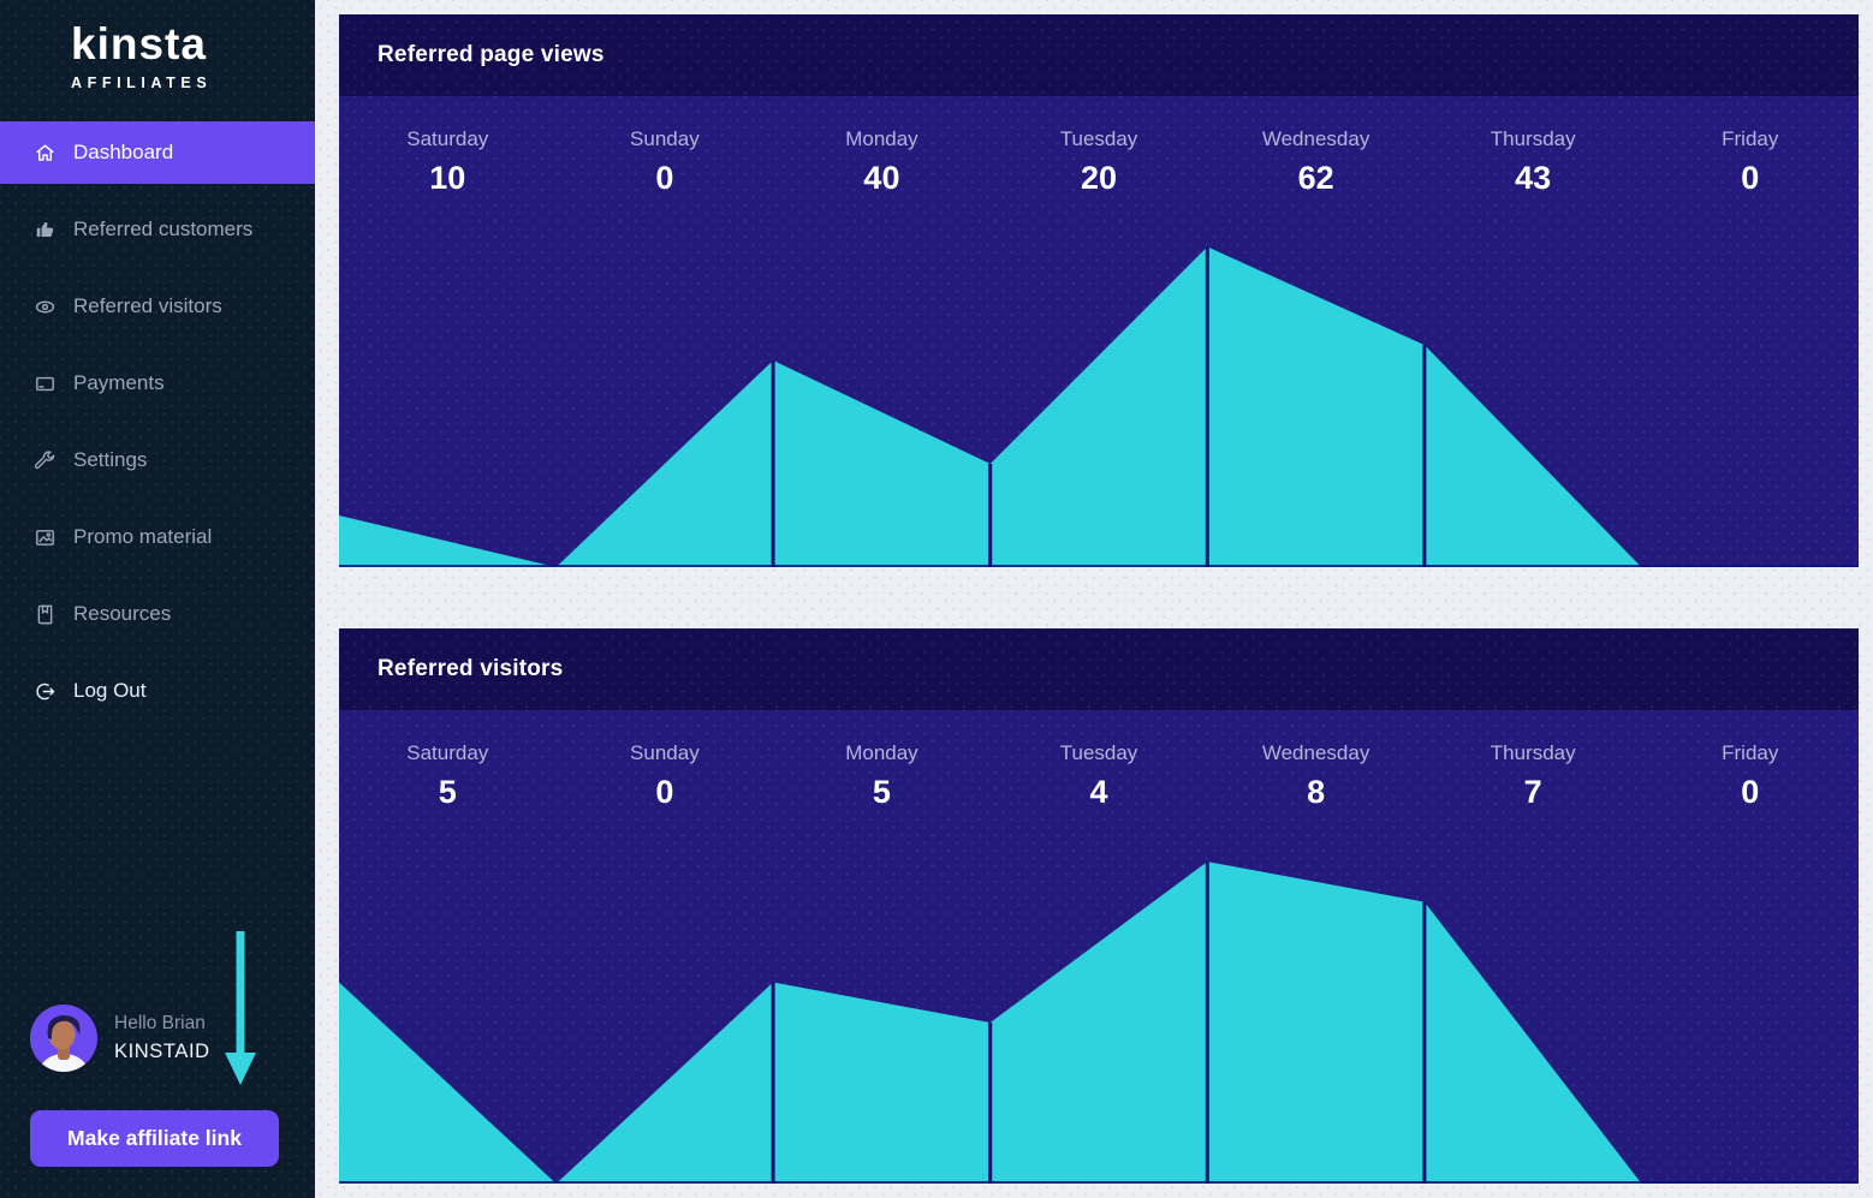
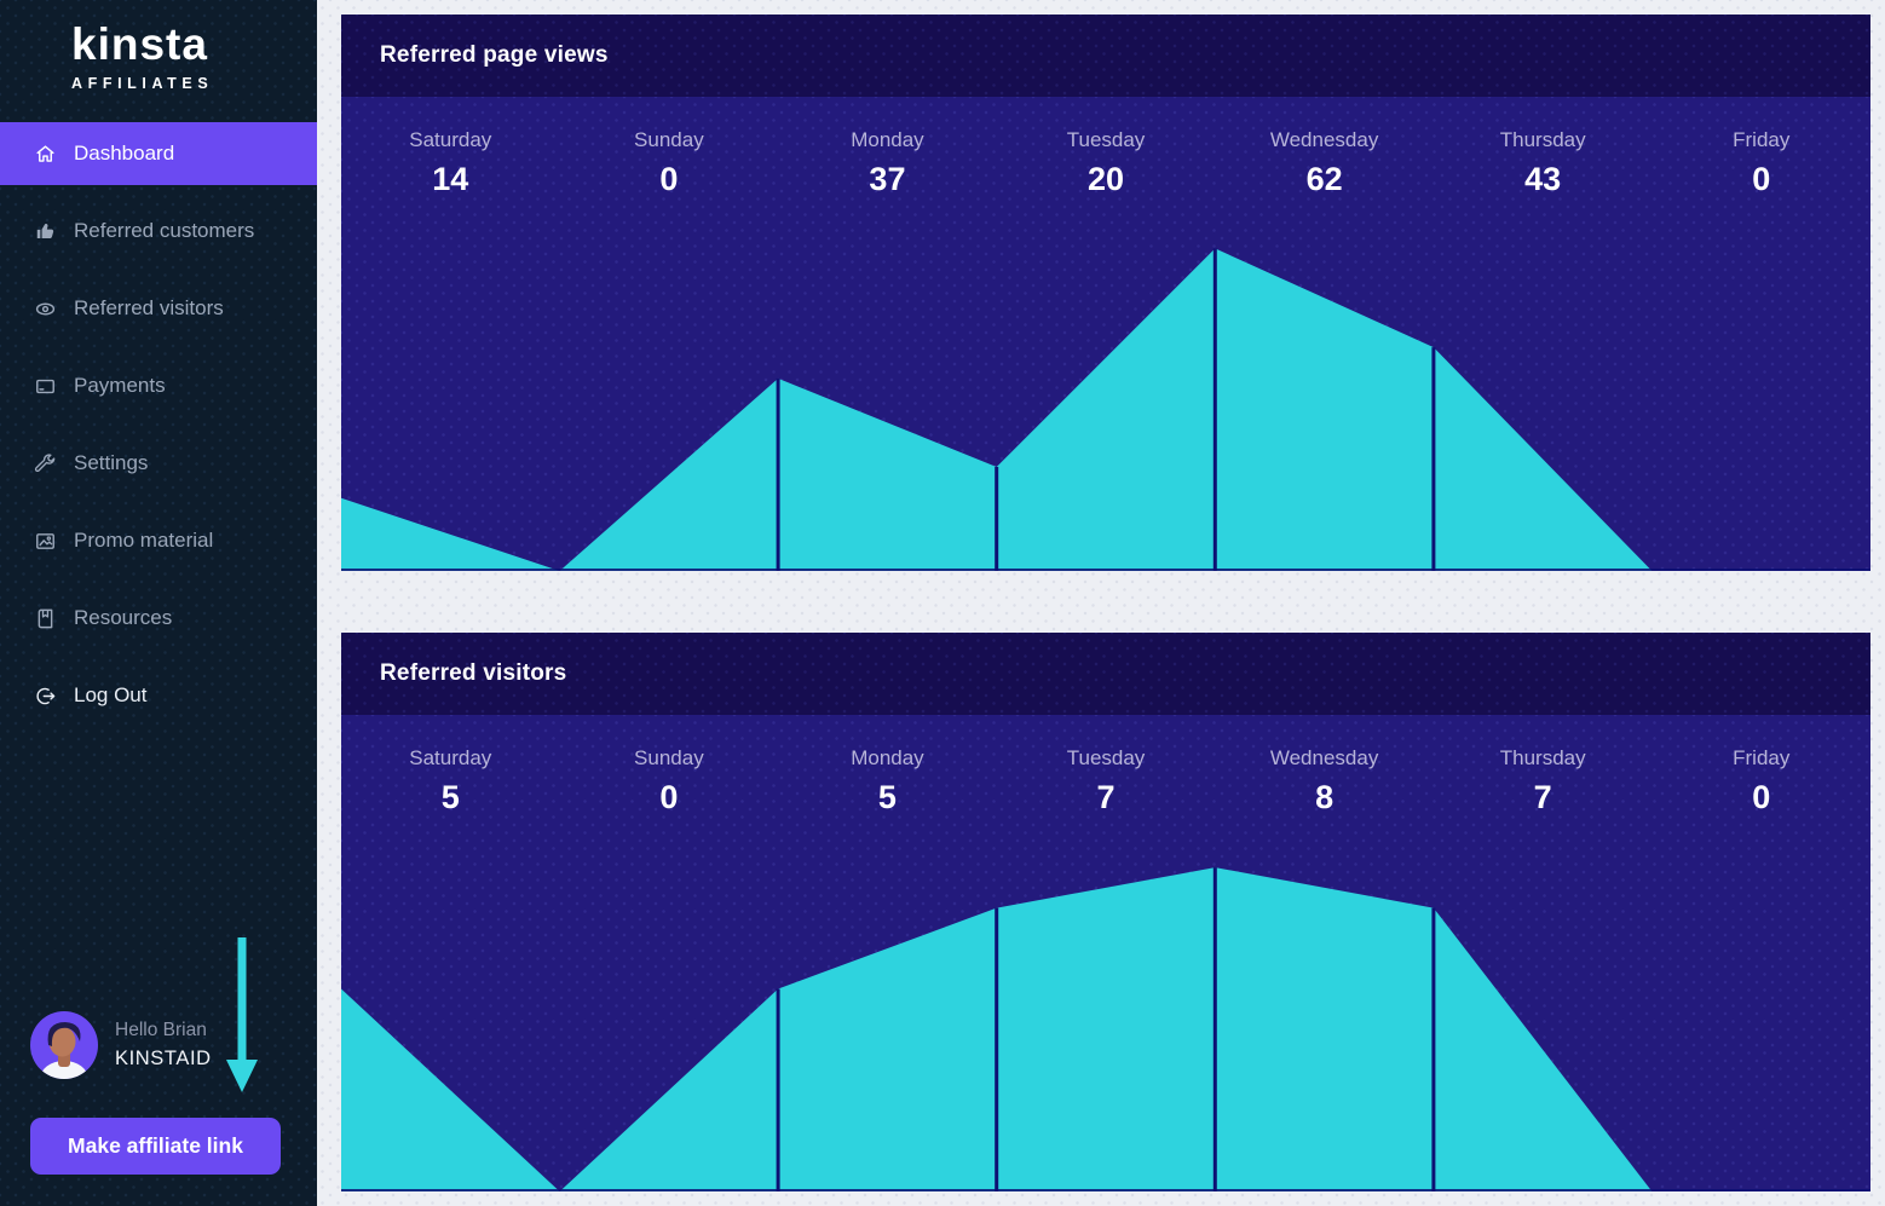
Referred page views/Saturday: 10 -> 14
Referred page views/Monday: 40 -> 37
Referred visitors/Tuesday: 4 -> 7
